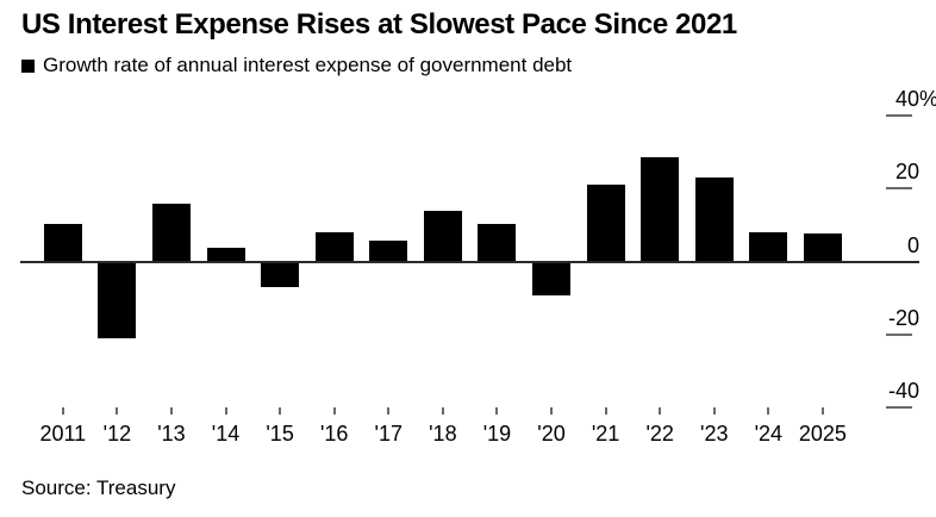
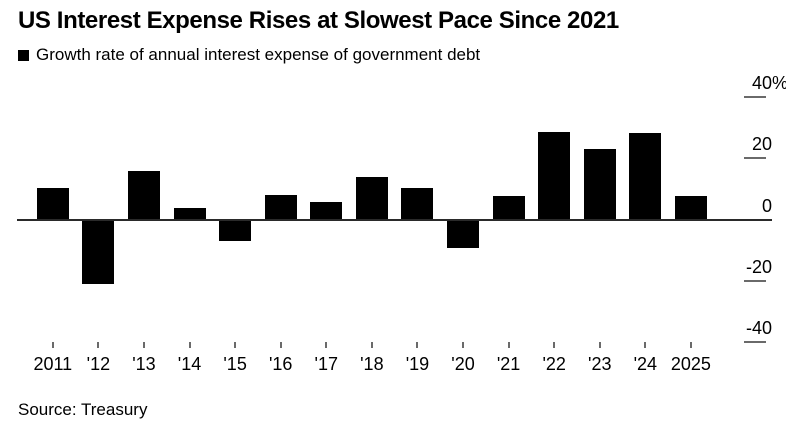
'21: 21 -> 8
'24: 8 -> 28
